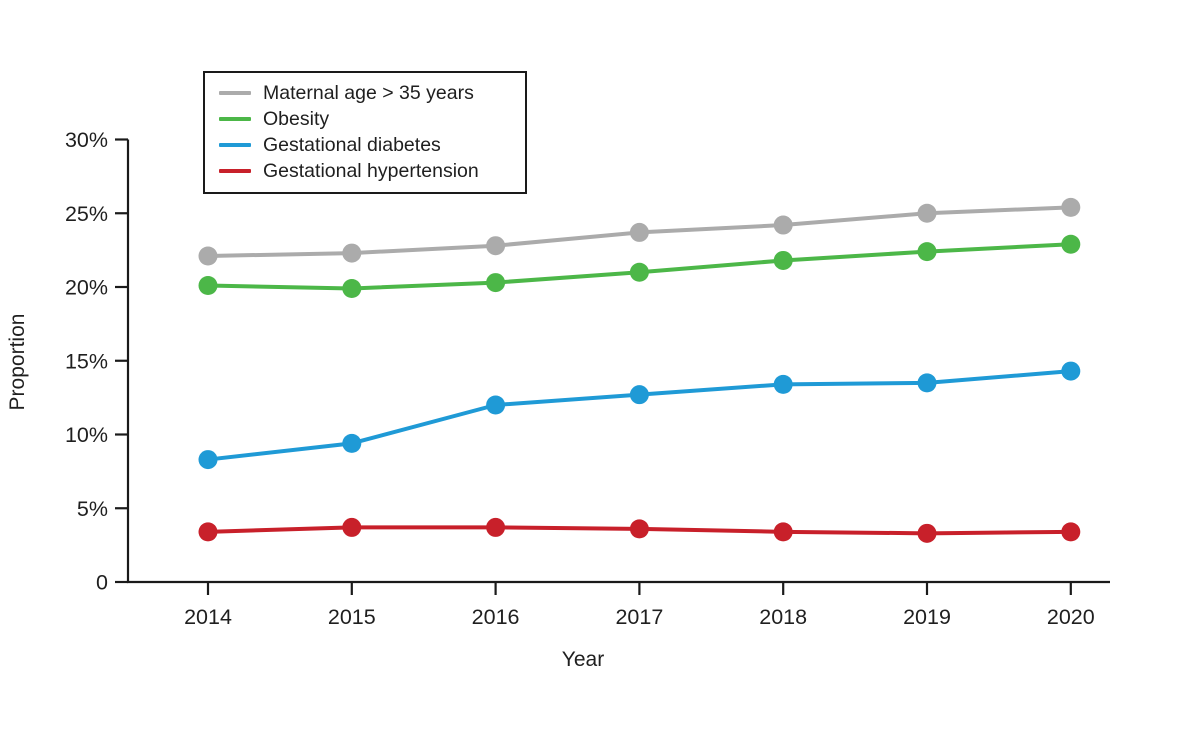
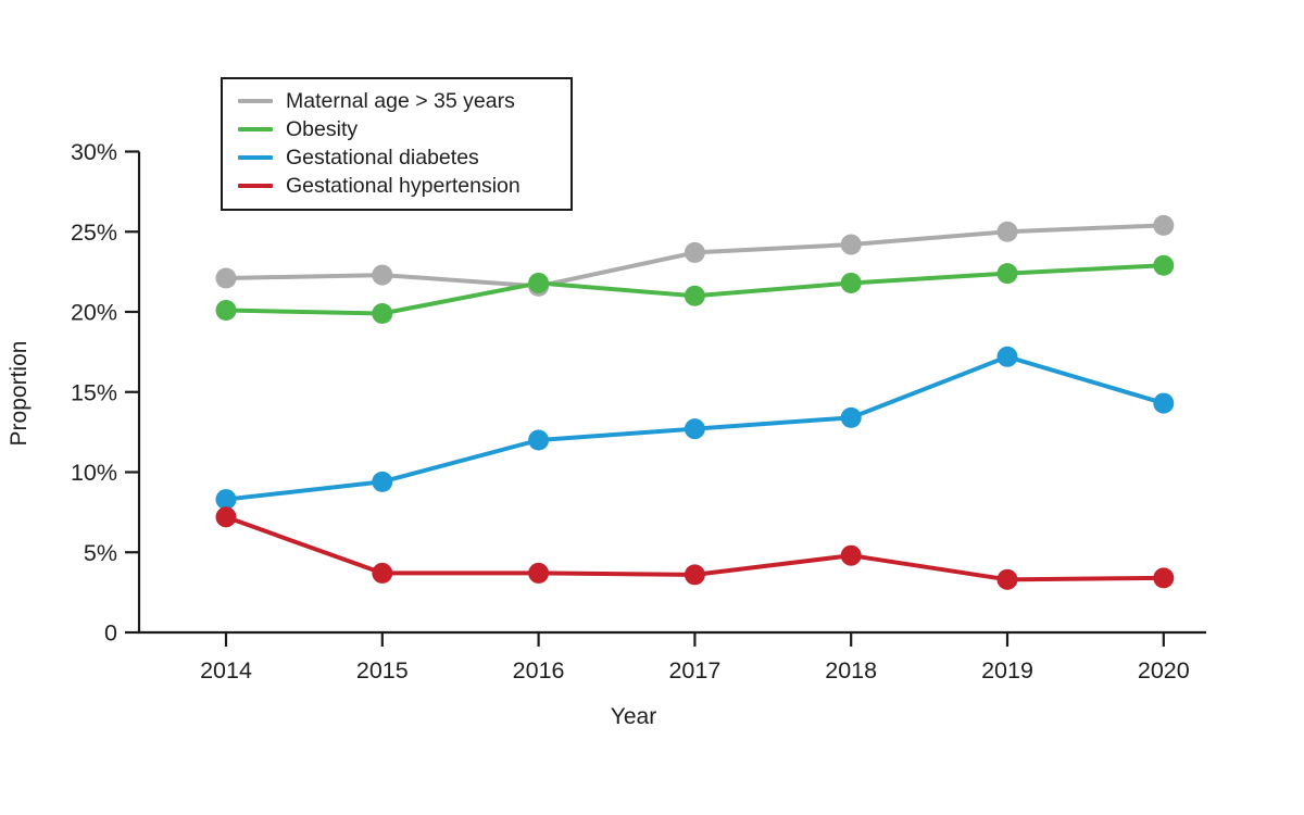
Gestational hypertension/2014: 3.4% -> 7.2%
Maternal age > 35 years/2016: 22.8% -> 21.6%
Obesity/2016: 20.3% -> 21.8%
Gestational hypertension/2018: 3.4% -> 4.8%
Gestational diabetes/2019: 13.5% -> 17.2%
